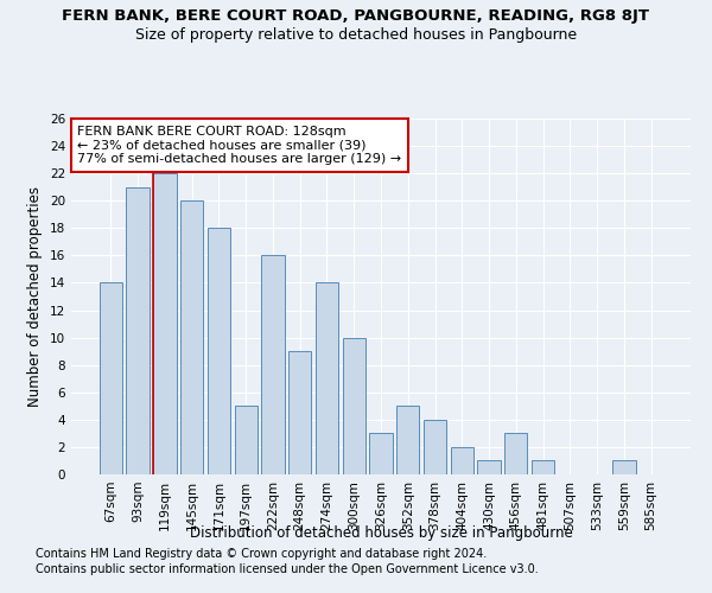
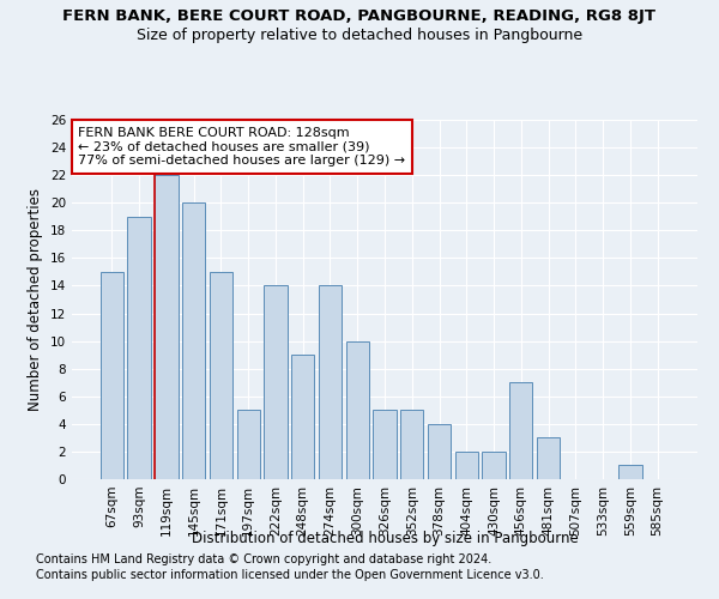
67sqm: 14 -> 15
93sqm: 21 -> 19
171sqm: 18 -> 15
222sqm: 16 -> 14
326sqm: 3 -> 5
430sqm: 1 -> 2
456sqm: 3 -> 7
481sqm: 1 -> 3
